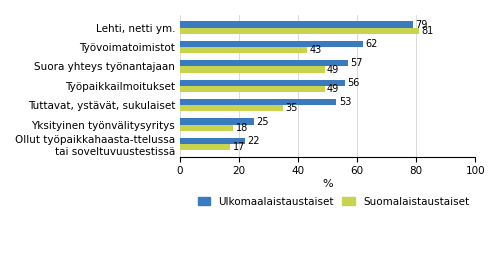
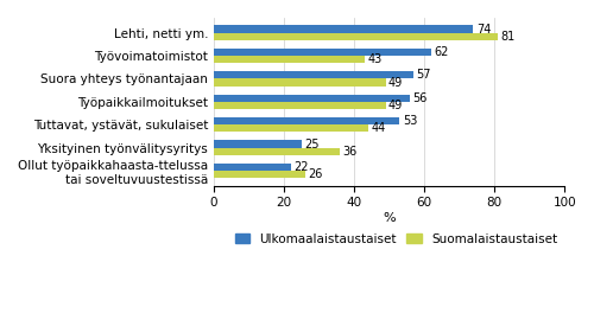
Ulkomaalaistaustaiset/Lehti, netti ym.: 79 -> 74
Suomalaistaustaiset/Tuttavat, ystävät, sukulaiset: 35 -> 44
Suomalaistaustaiset/Yksityinen työnvälitysyritys: 18 -> 36
Suomalaistaustaiset/Ollut työpaikkahaasta­ttelussa tai soveltuvuustestissä: 17 -> 26
